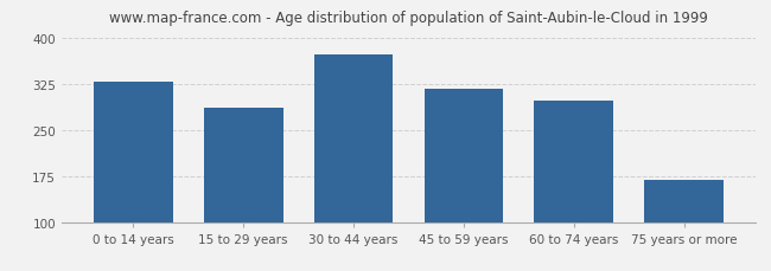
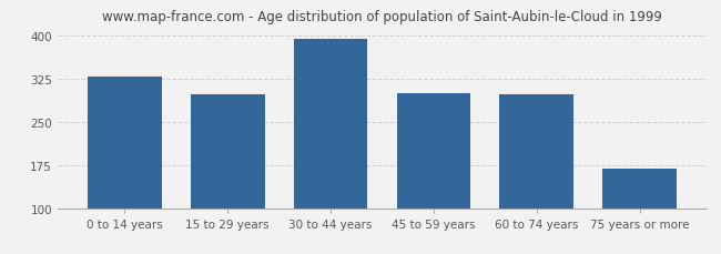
15 to 29 years: 286 -> 298
30 to 44 years: 372 -> 393
45 to 59 years: 316 -> 300
